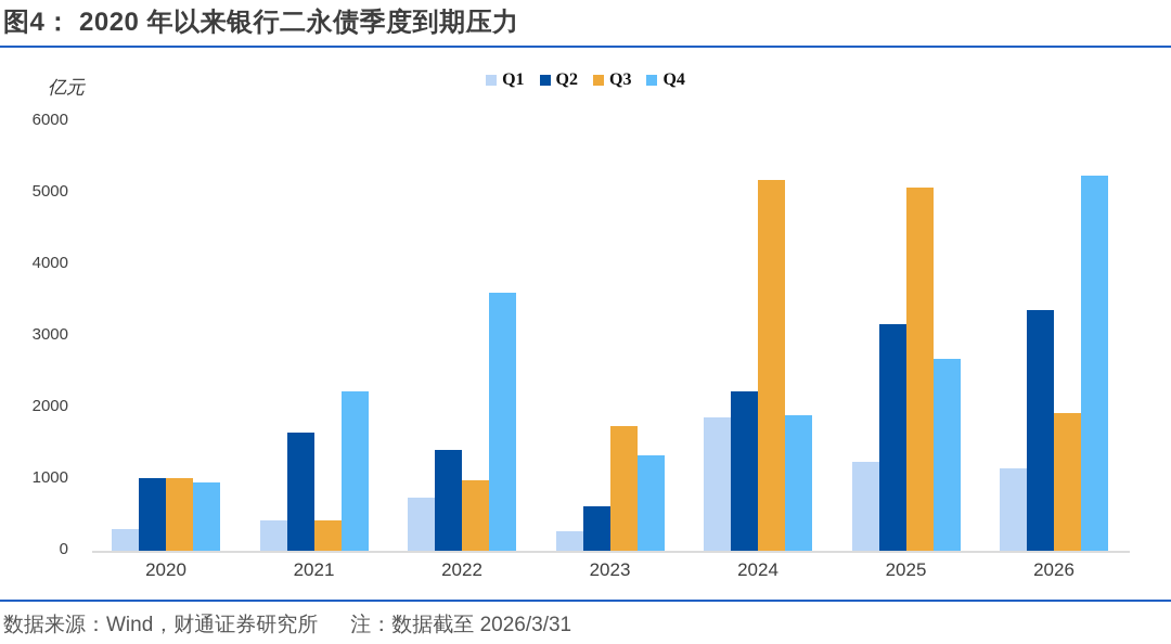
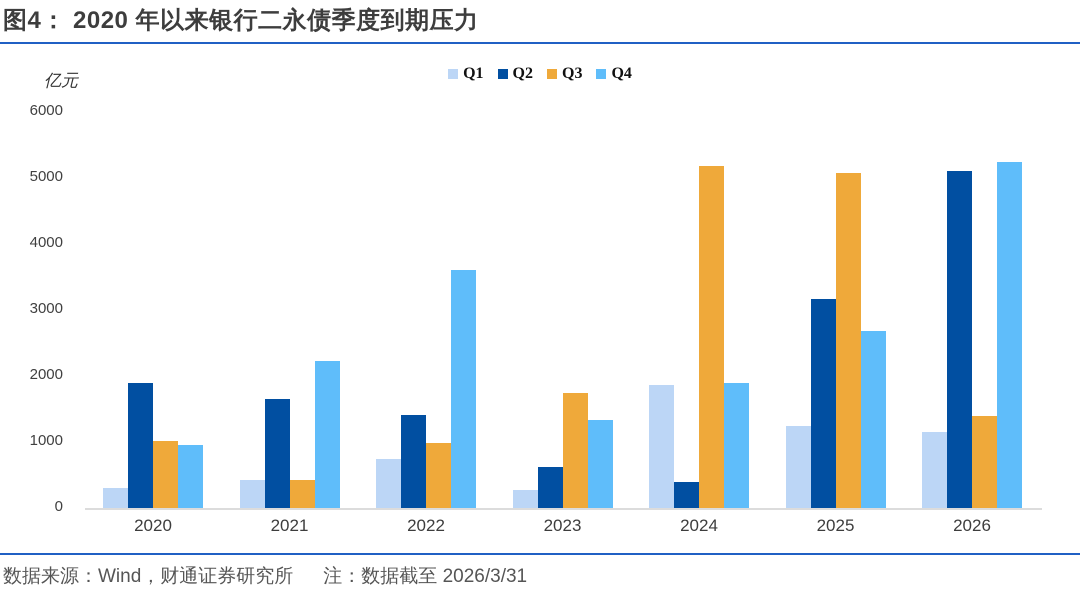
Q2/2020: 1000 -> 1900
Q2/2024: 2200 -> 400
Q2/2026: 3400 -> 5100
Q3/2026: 1900 -> 1400
